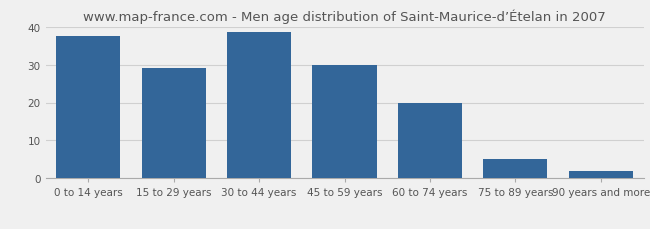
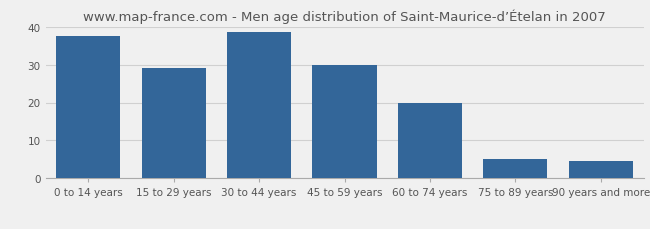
90 years and more: 2.0 -> 4.5
